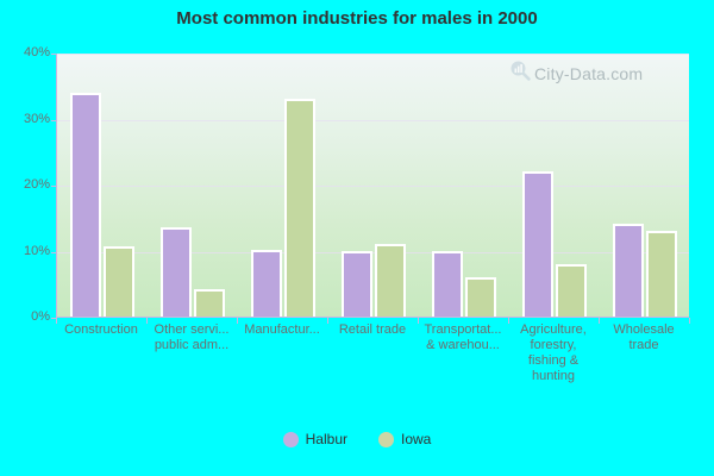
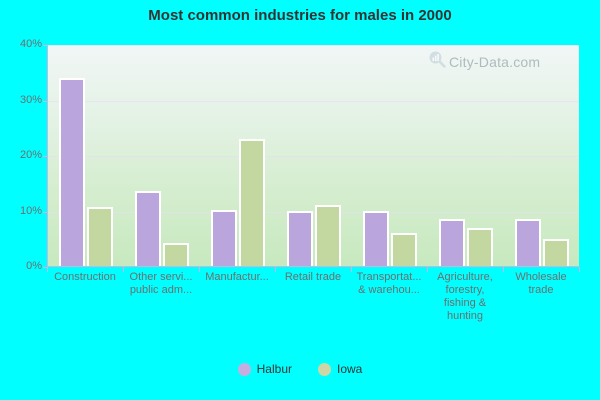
Iowa/Manufactur...: 33% -> 23%
Halbur/Agriculture, forestry, fishing & hunting: 22% -> 8%
Iowa/Agriculture, forestry, fishing & hunting: 8% -> 7%
Halbur/Wholesale trade: 14% -> 8%
Iowa/Wholesale trade: 13% -> 5%
